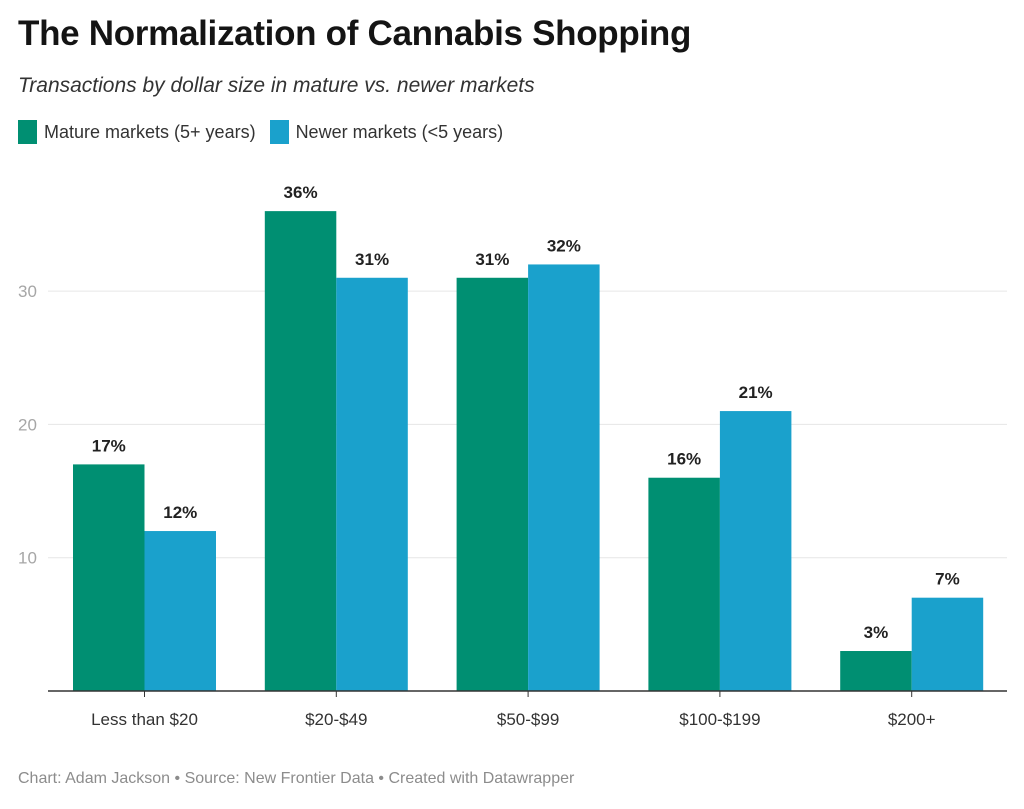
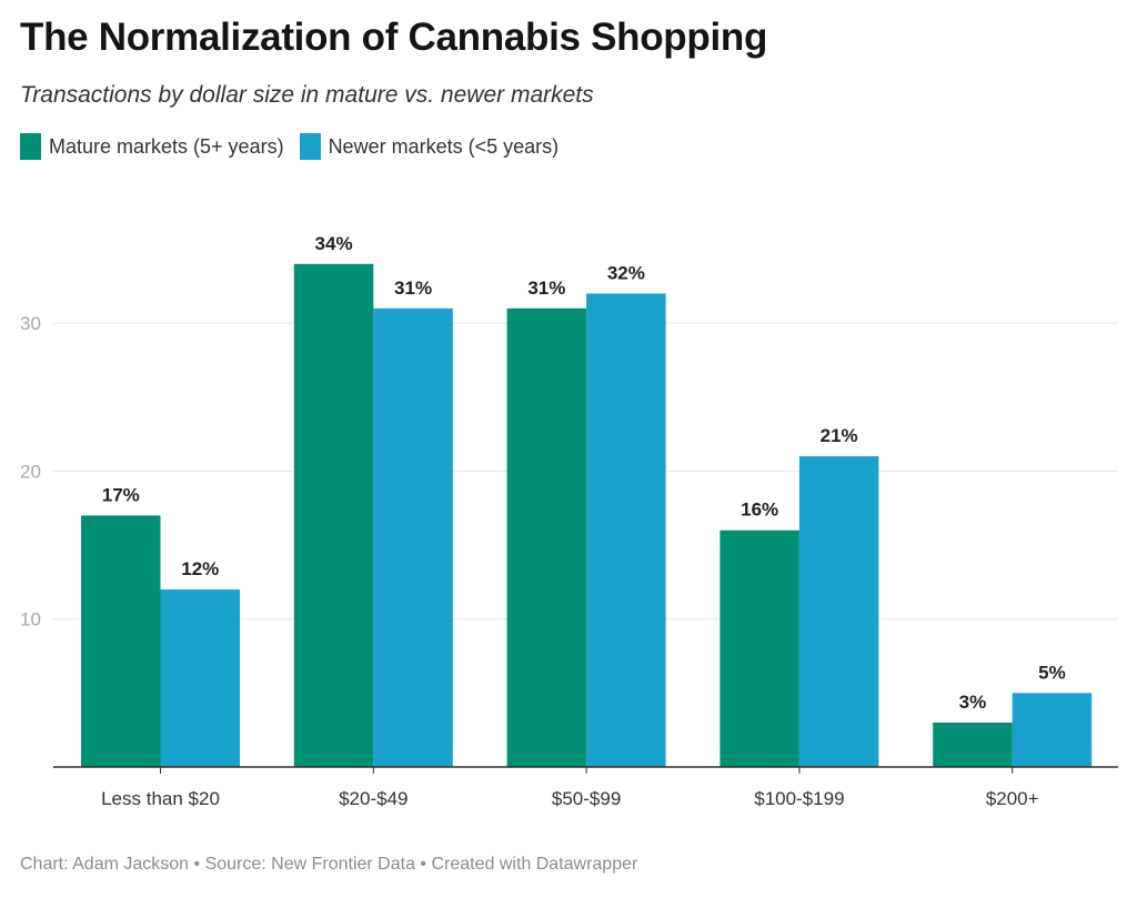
Mature markets (5+ years)/$20-$49: 36% -> 34%
Newer markets (<5 years)/$200+: 7% -> 5%
